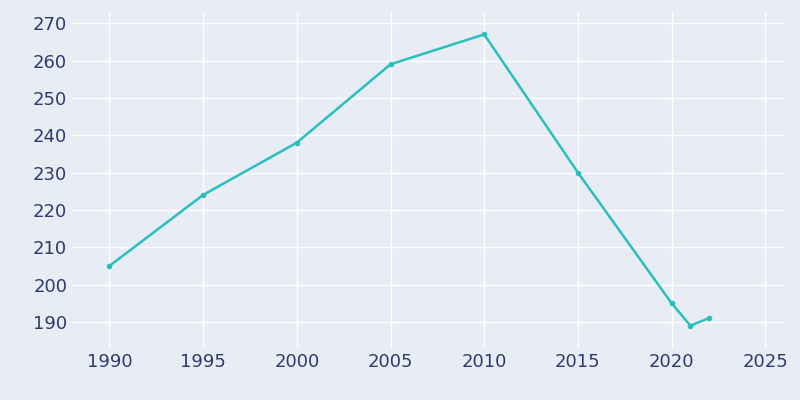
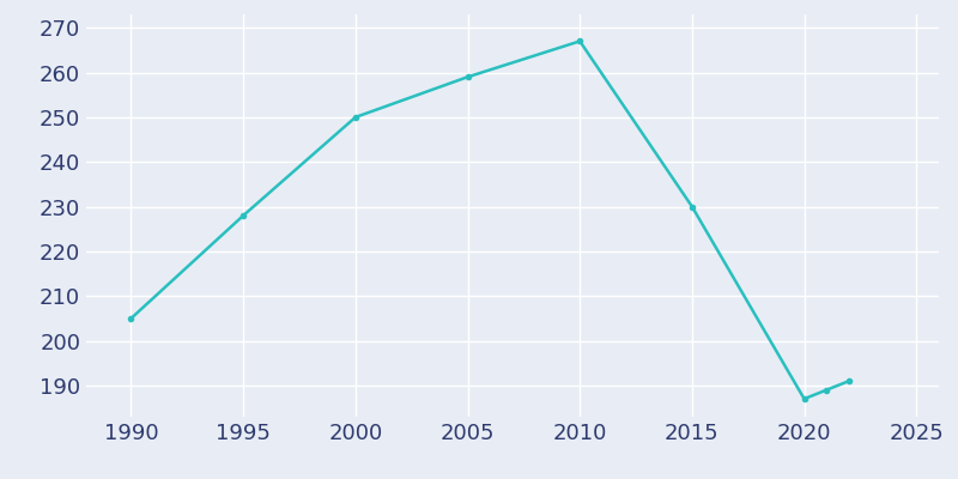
1995: 224 -> 228
2000: 238 -> 250
2020: 195 -> 187
